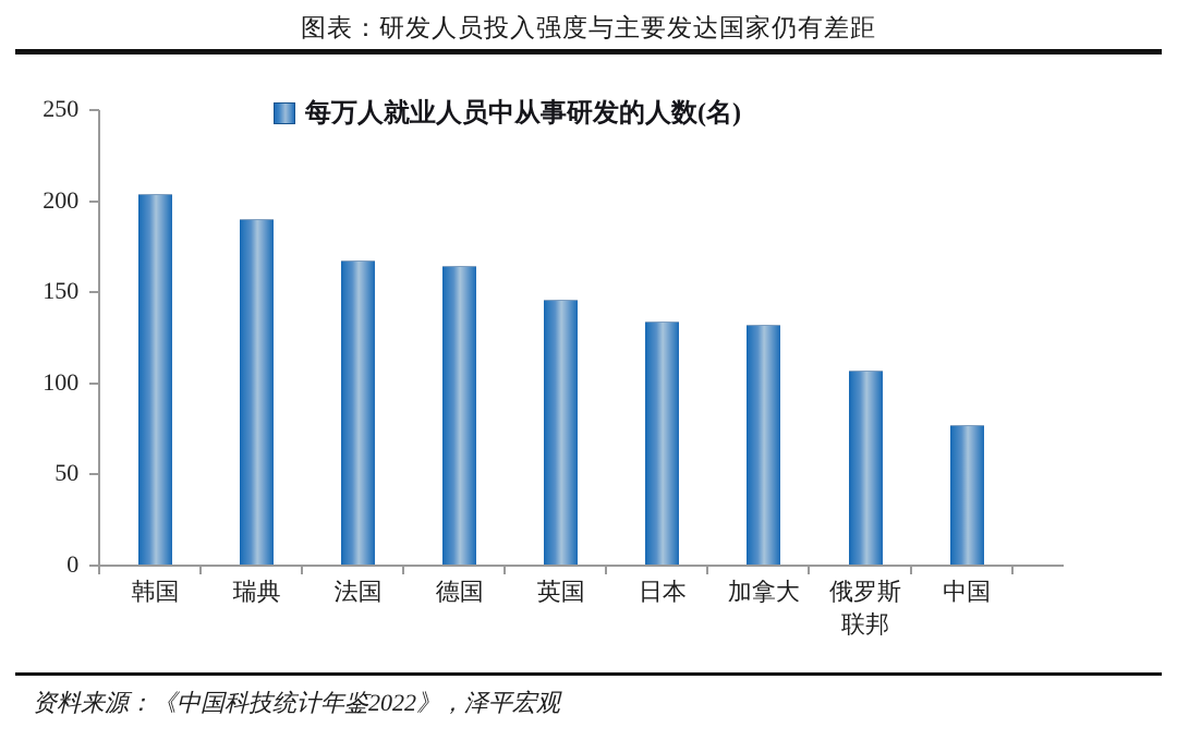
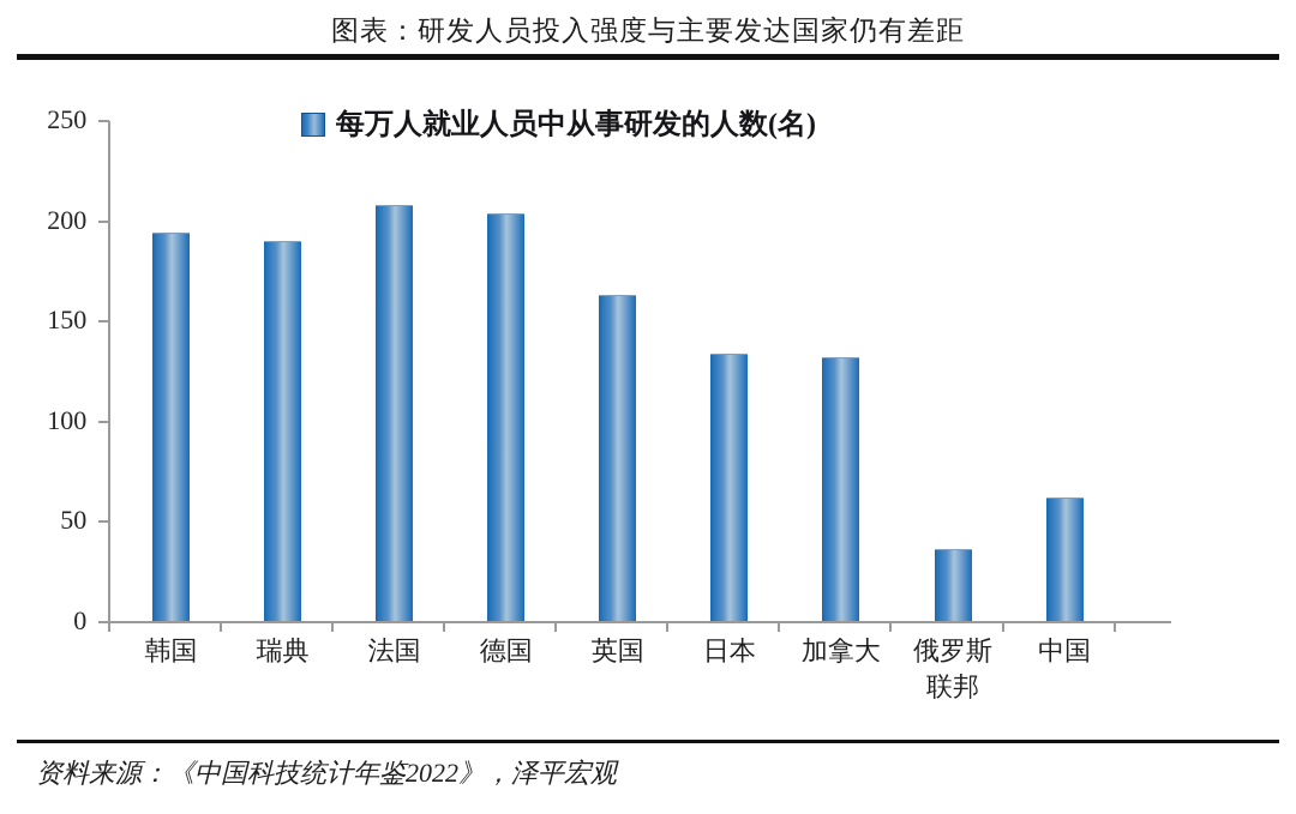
韩国: 203 -> 193
法国: 166 -> 207
德国: 163 -> 203
英国: 145 -> 162
俄罗斯联邦: 106 -> 35
中国: 76 -> 61
